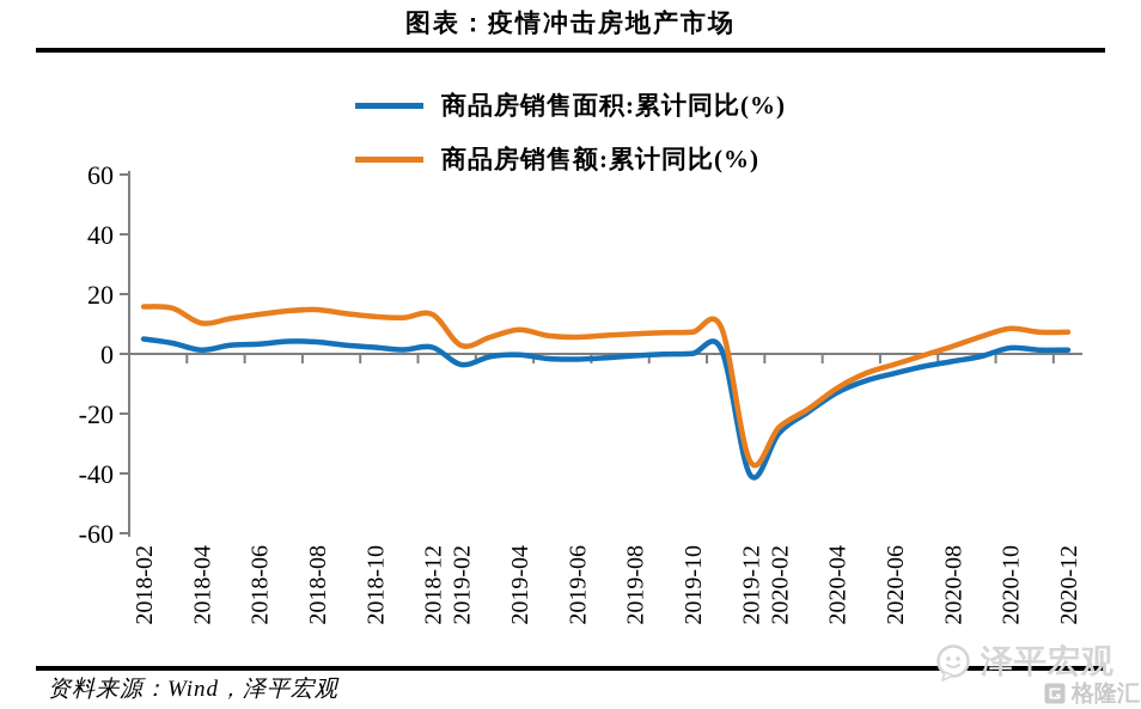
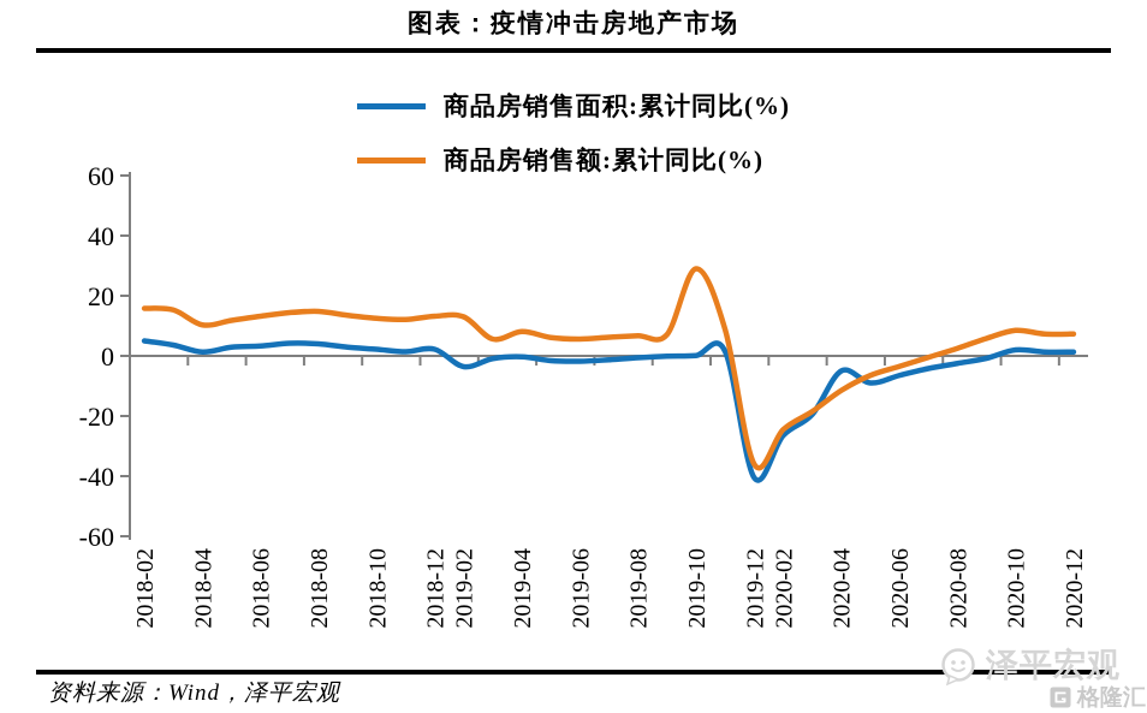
商品房销售额:累计同比(%)/2019-02: 3 -> 13
商品房销售额:累计同比(%)/2019-10: 7 -> 29
商品房销售面积:累计同比(%)/2020-04: -13 -> -5
